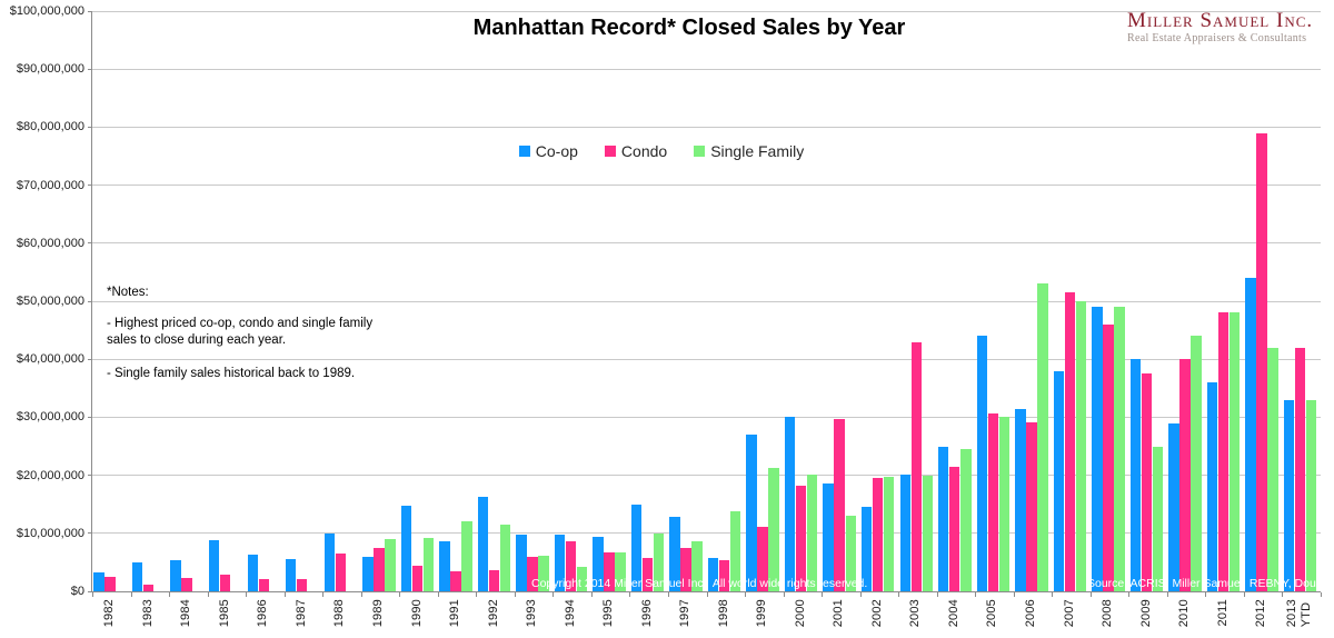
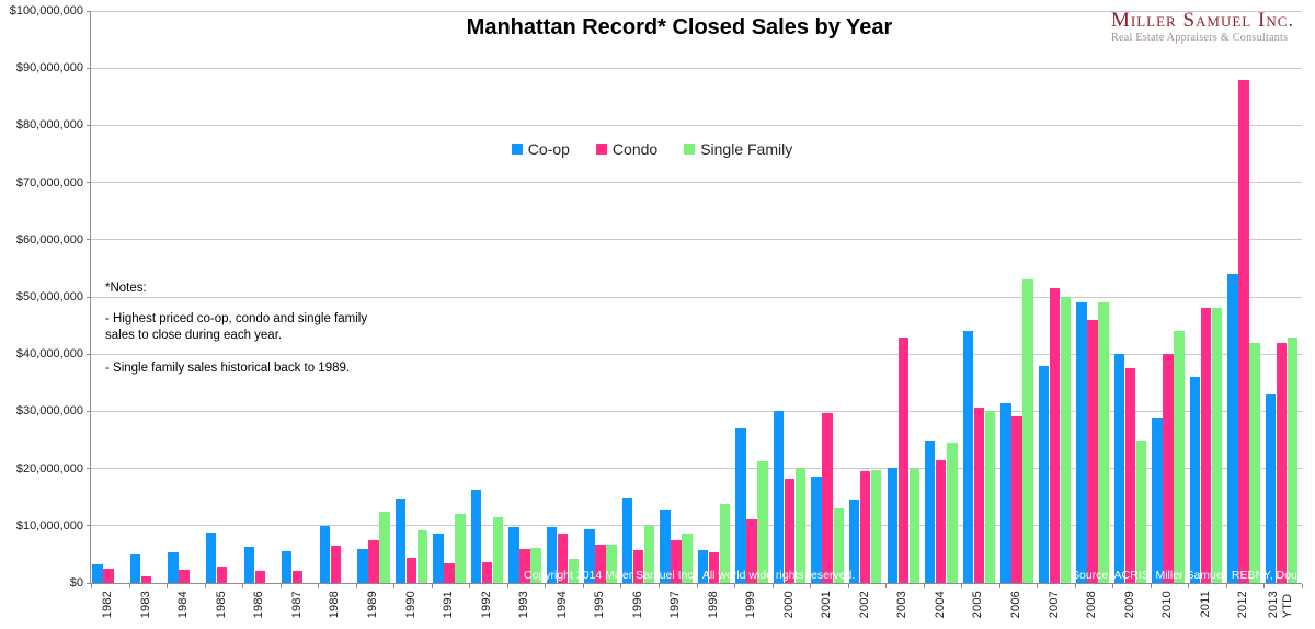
Single Family/1989: $9000000 -> $12000000
Condo/2012: $79000000 -> $88000000
Single Family/2013 YTD: $33000000 -> $43000000
